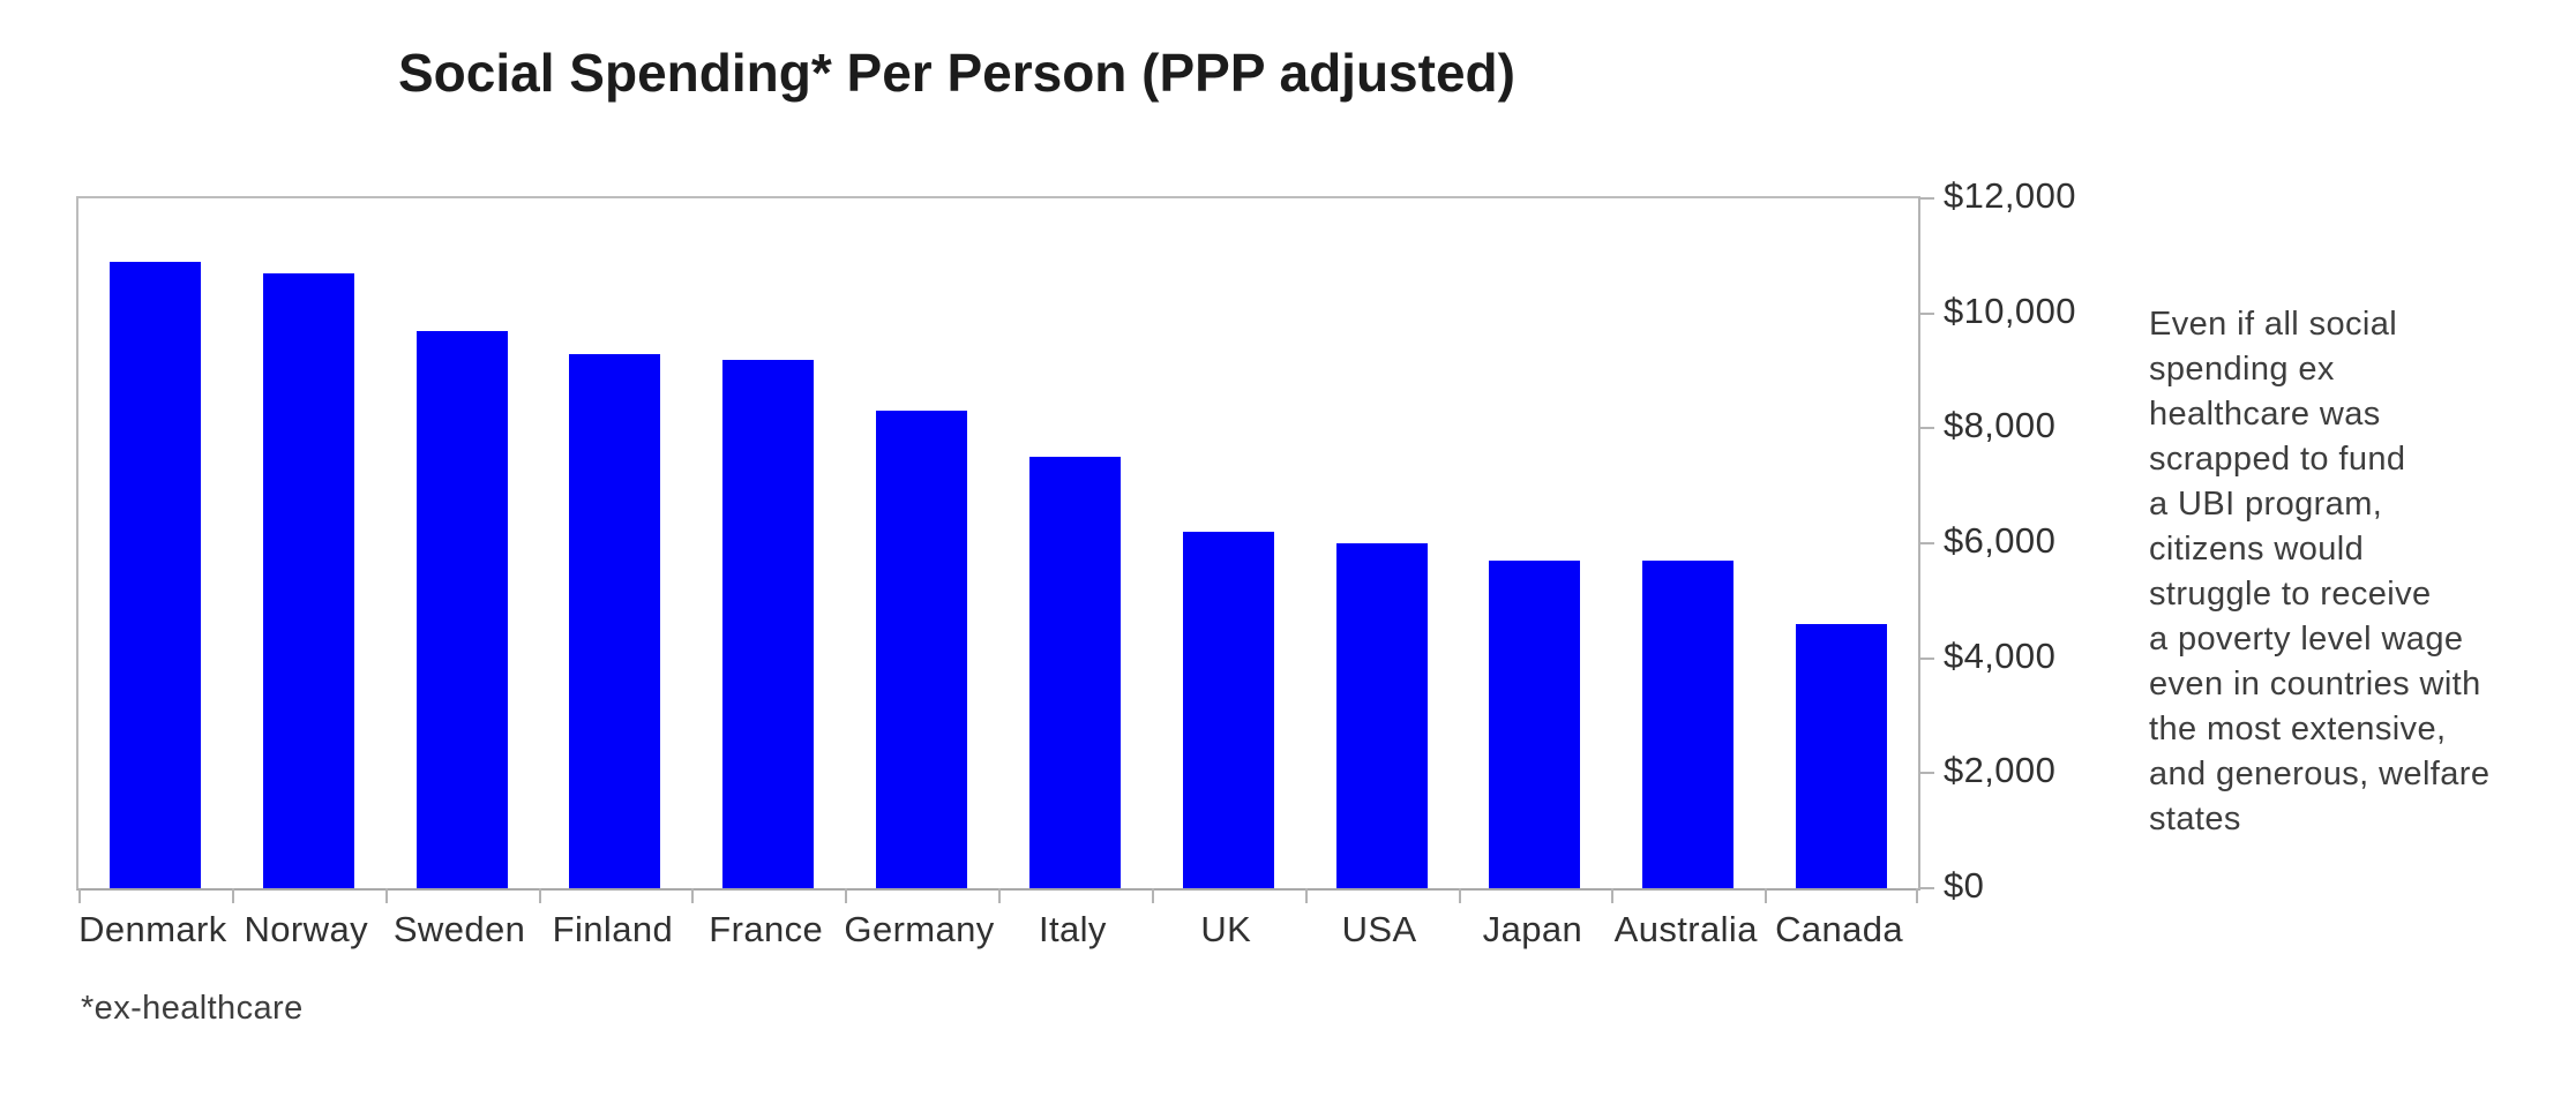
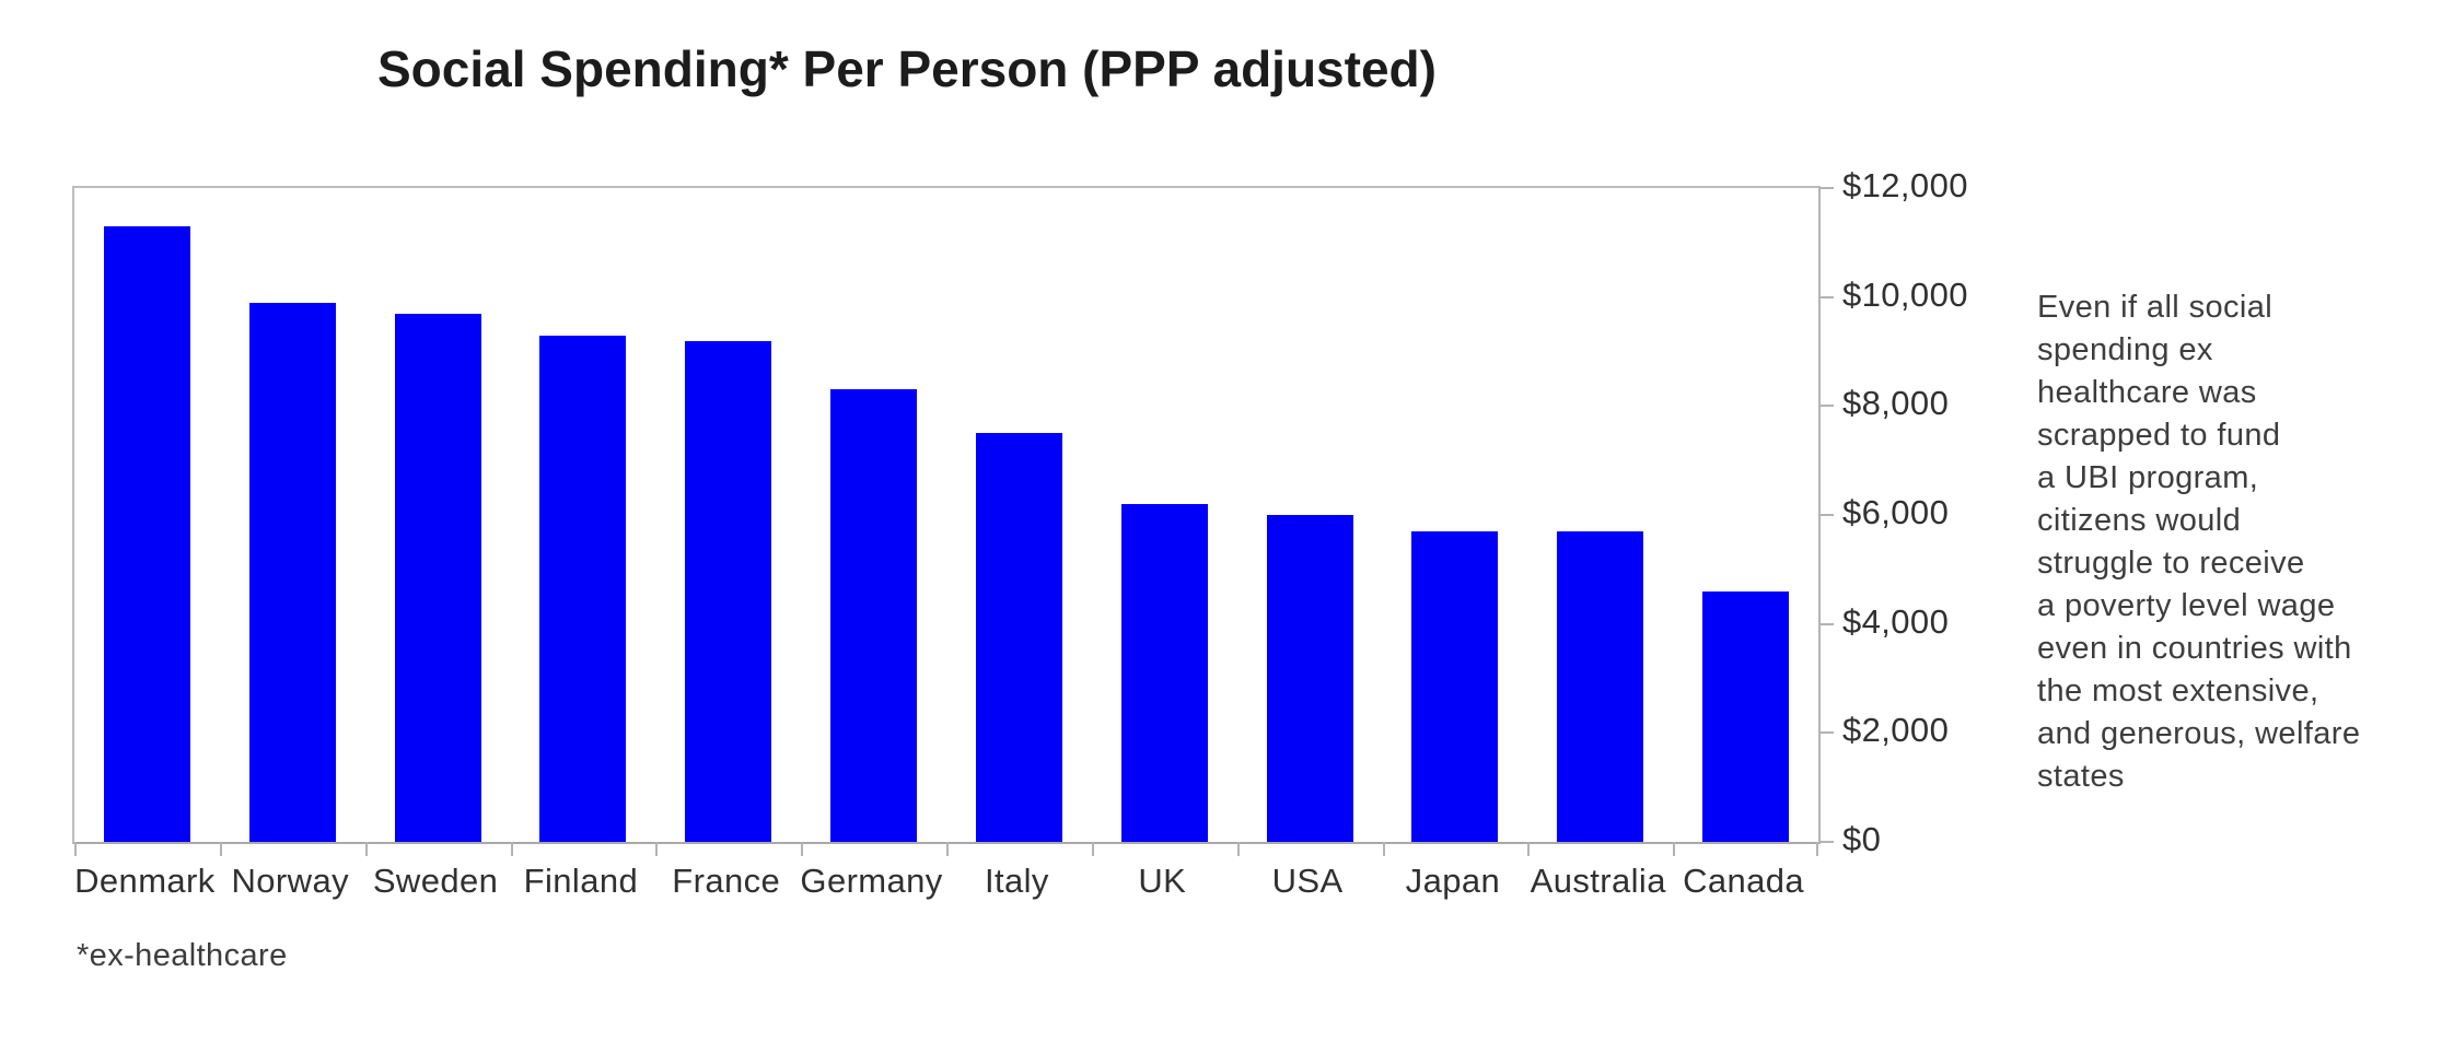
Denmark: $10900 -> $11300
Norway: $10700 -> $9900
